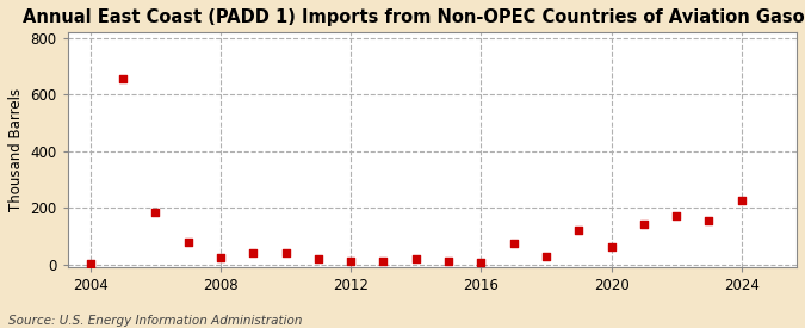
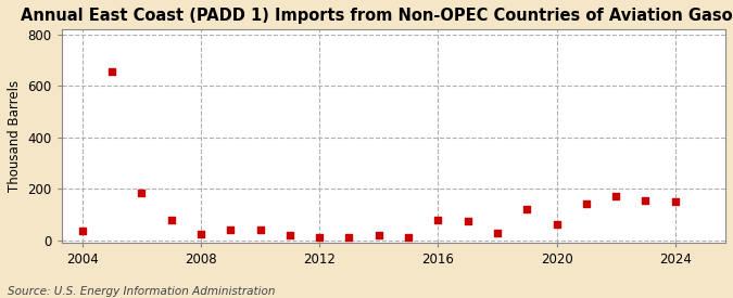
2004: 2 -> 35
2016: 8 -> 80
2024: 228 -> 150
